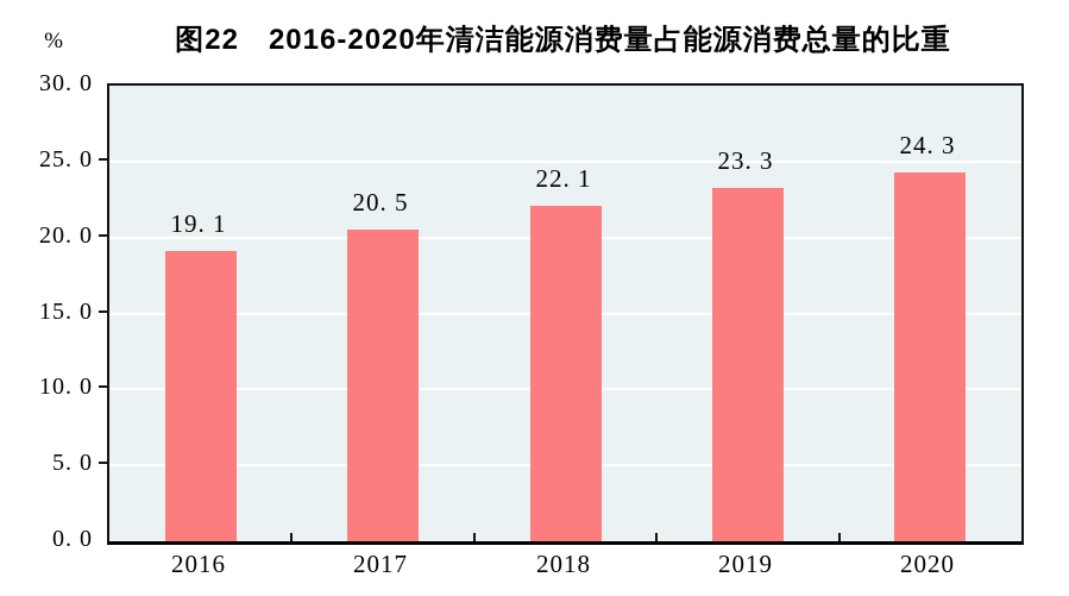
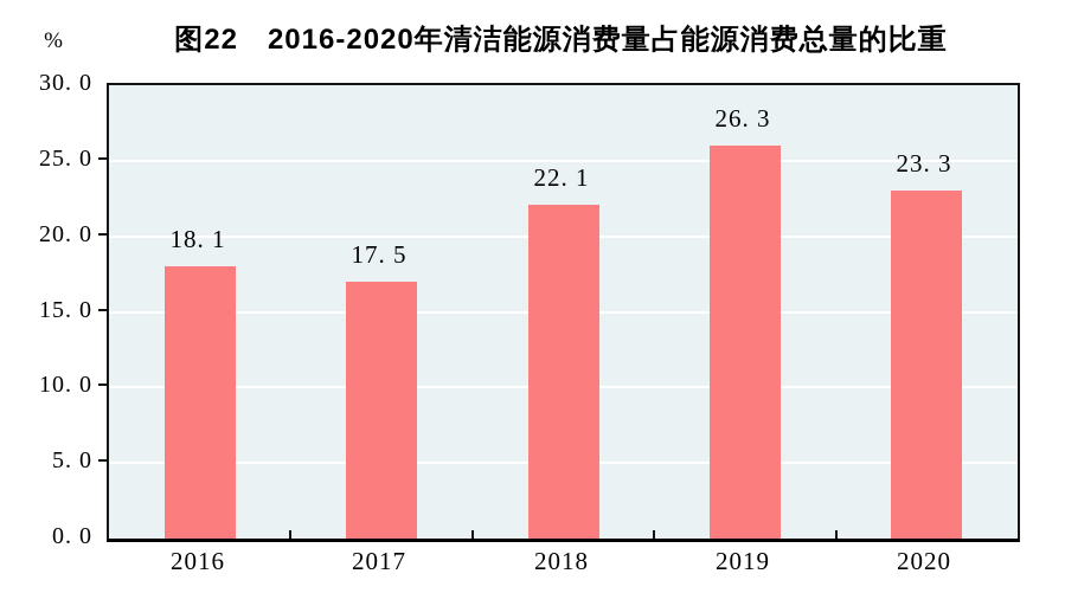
2016: 19 -> 18
2017: 20 -> 17
2019: 23 -> 26
2020: 24 -> 23
